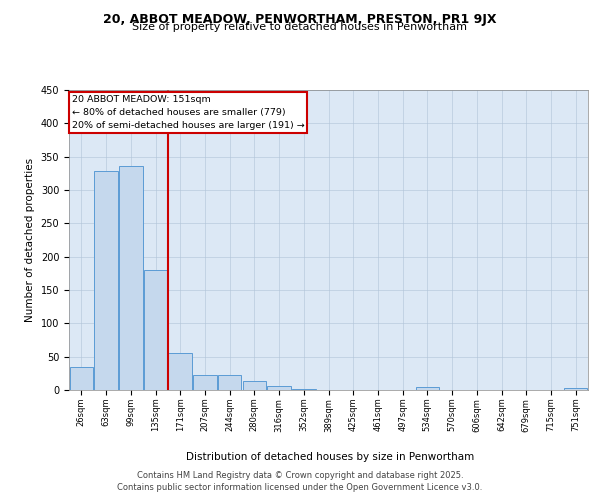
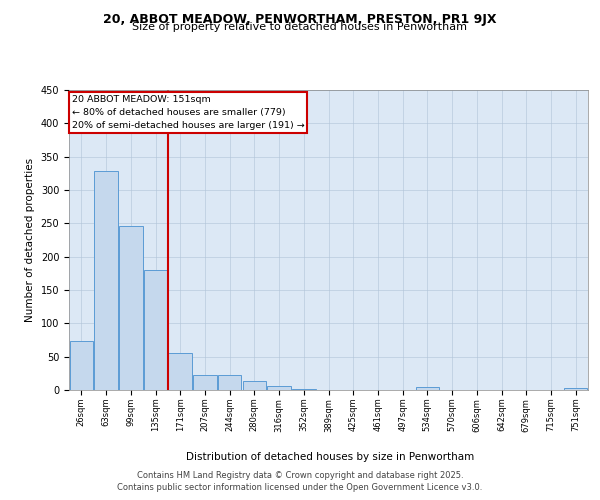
26sqm: 35 -> 74
99sqm: 336 -> 246
